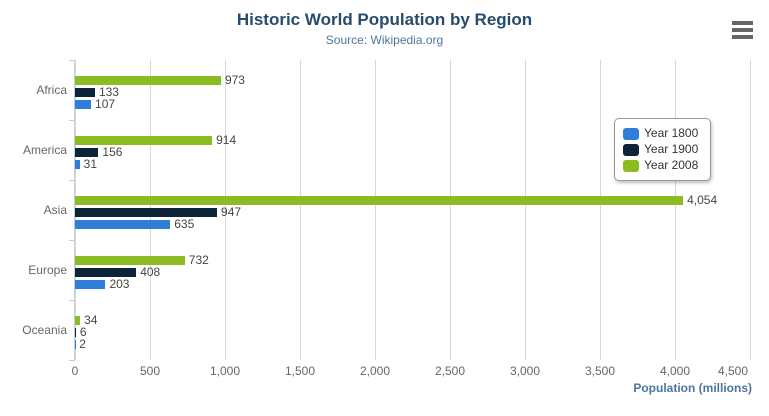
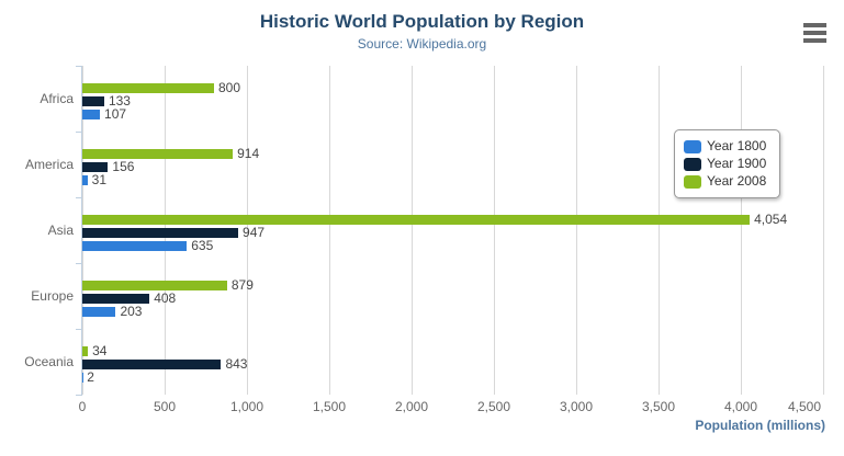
Year 2008/Africa: 973 -> 800
Year 2008/Europe: 732 -> 879
Year 1900/Oceania: 6 -> 843
